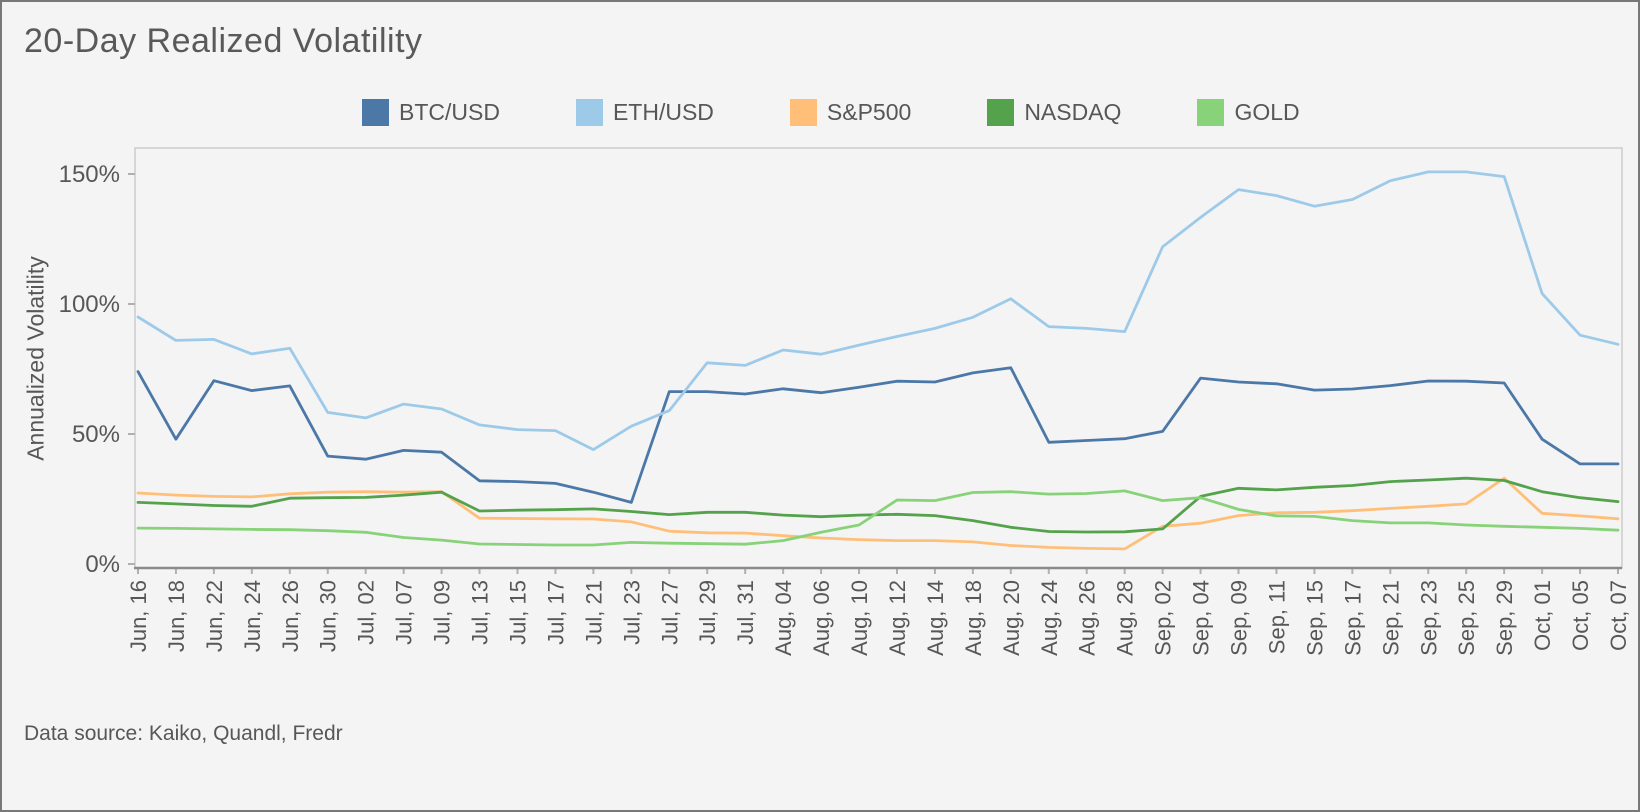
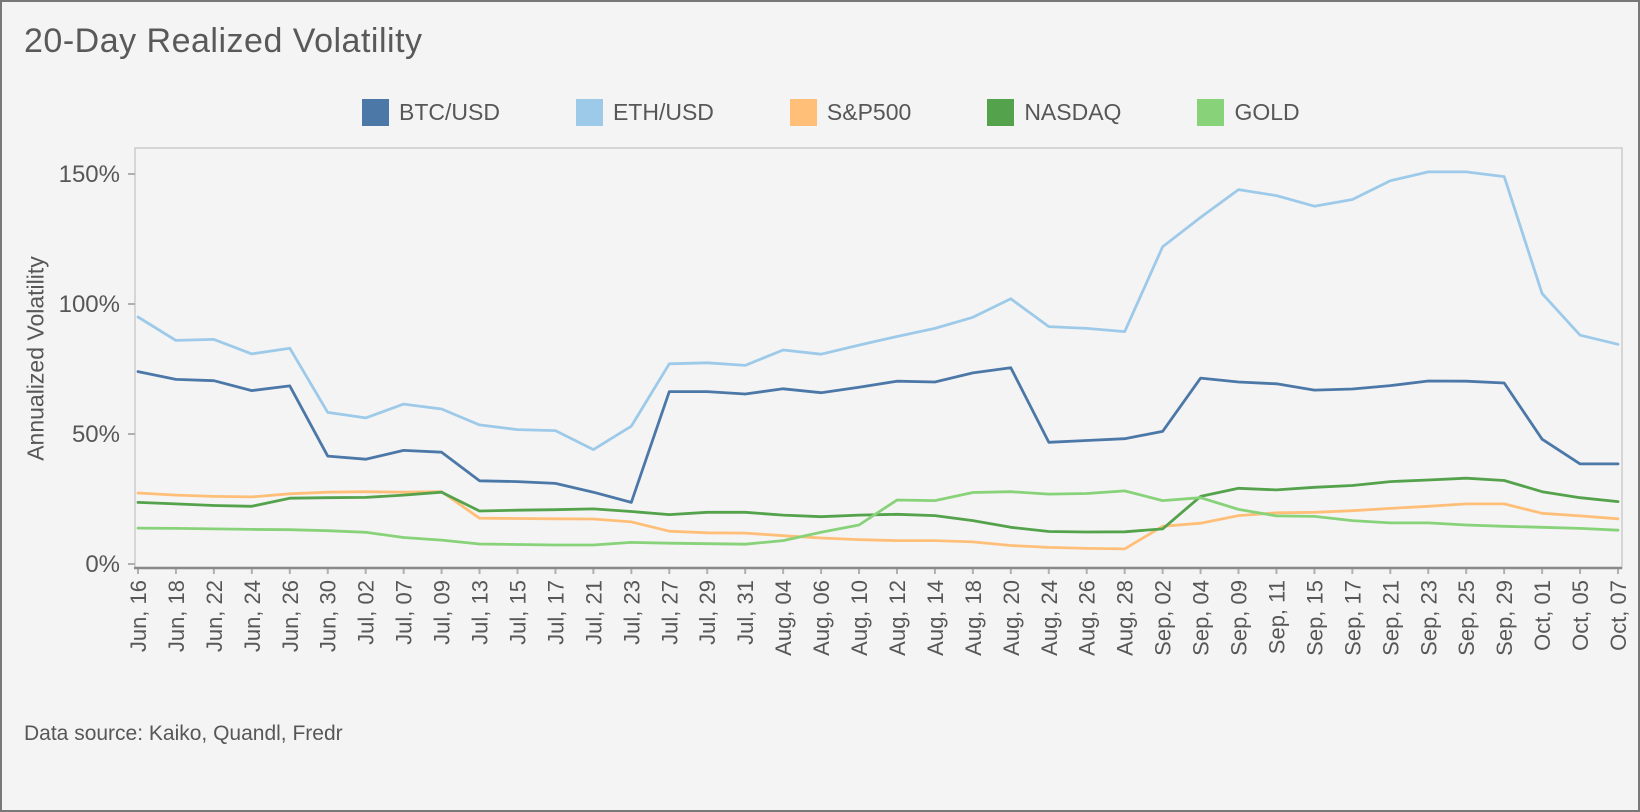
BTC/USD/Jun, 18: 48% -> 71%
ETH/USD/Jul, 27: 59% -> 77%
S&P500/Sep, 29: 33% -> 23%
